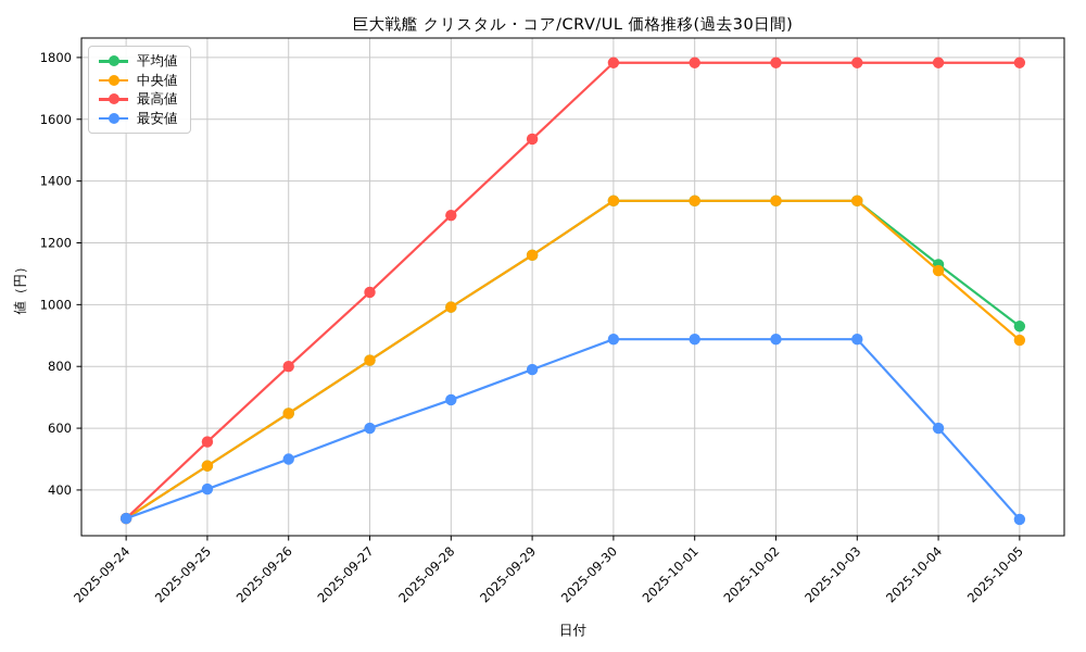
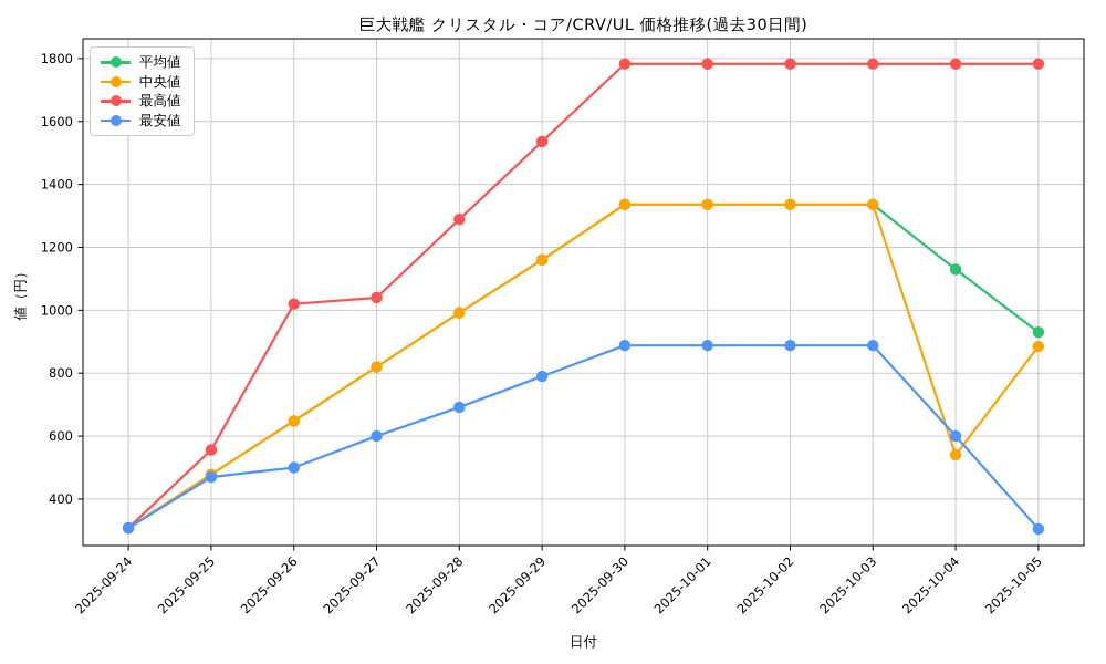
最安値/2025-09-25: 400 -> 470
最高値/2025-09-26: 800 -> 1020
中央値/2025-10-04: 1110 -> 540
